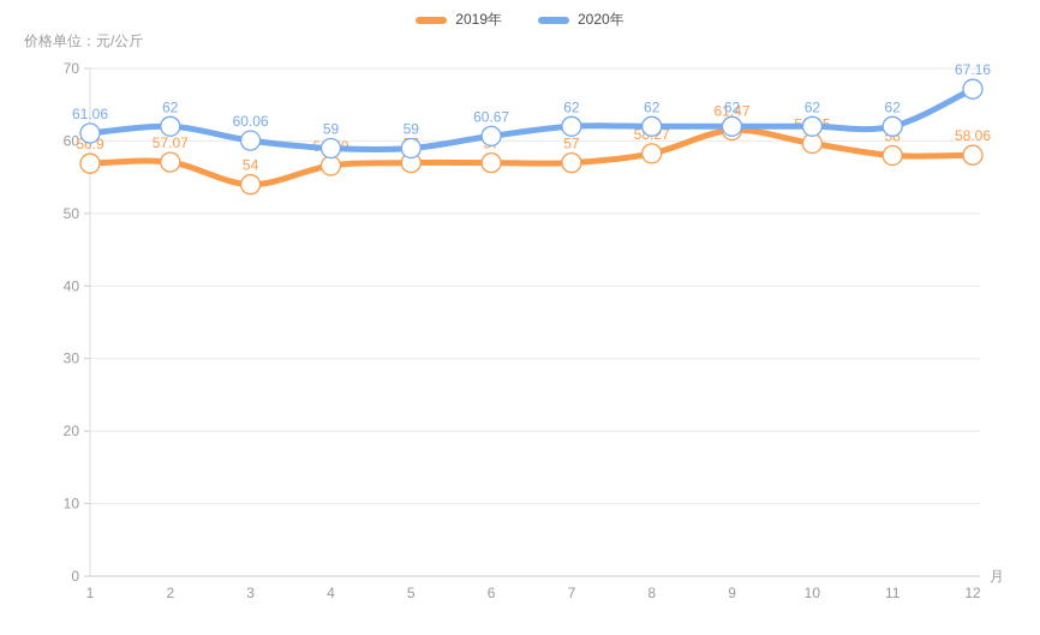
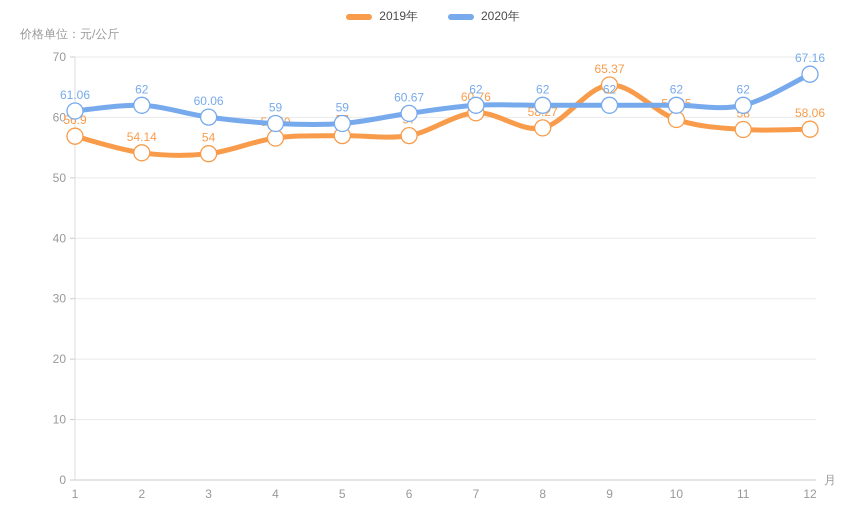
2019年/2: 57.07 -> 54.14
2019年/7: 57 -> 60.76
2019年/9: 61.47 -> 65.37
